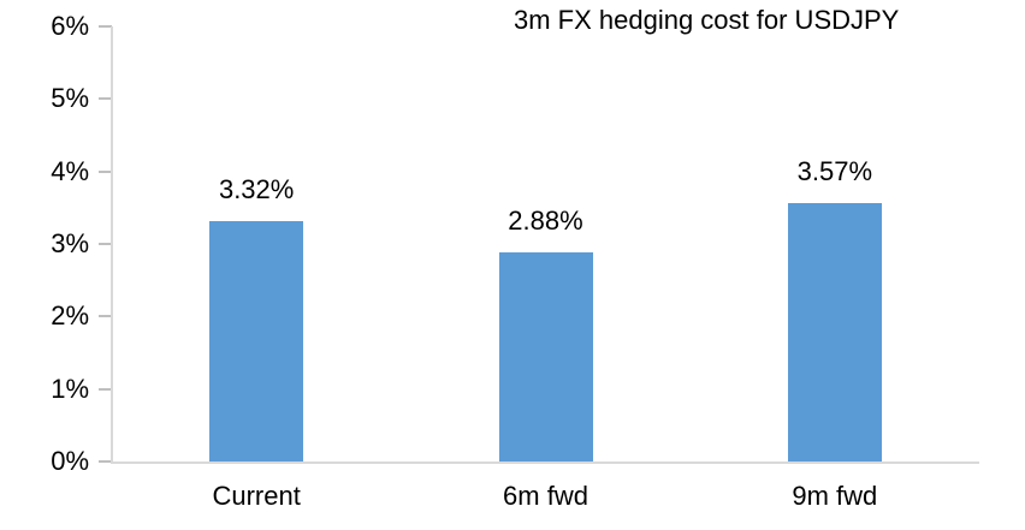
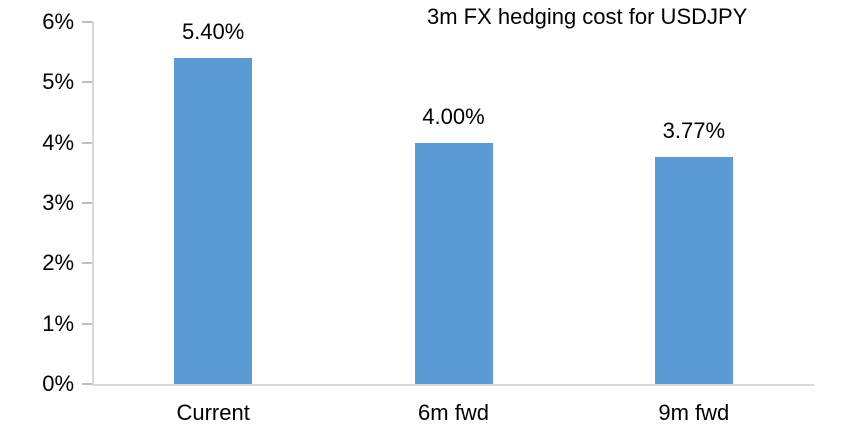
Current: 3.32% -> 5.40%
6m fwd: 2.88% -> 4.00%
9m fwd: 3.57% -> 3.77%
